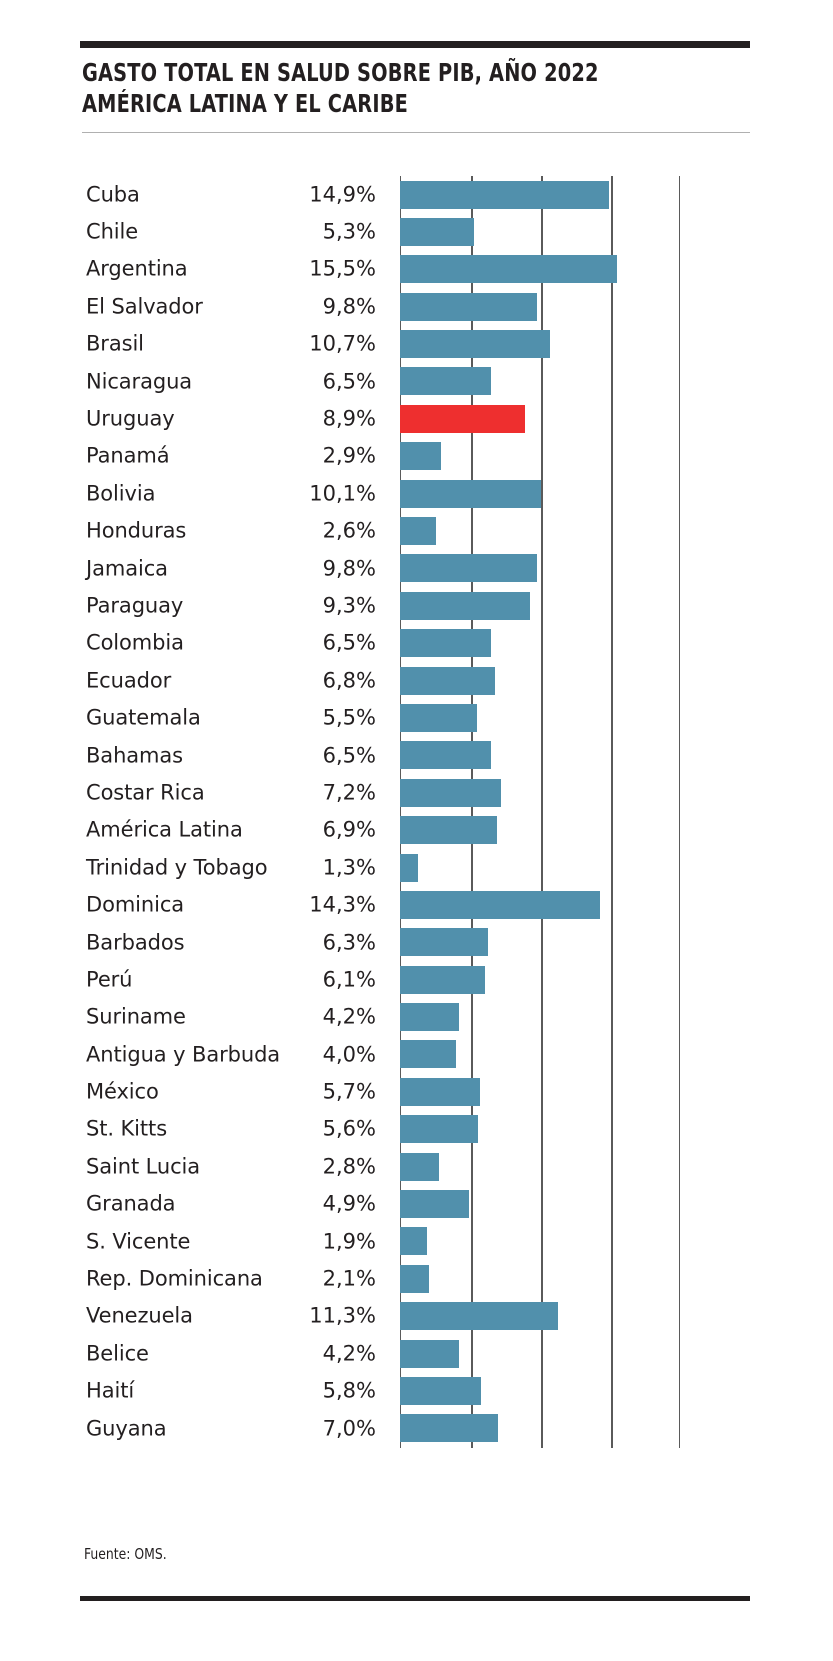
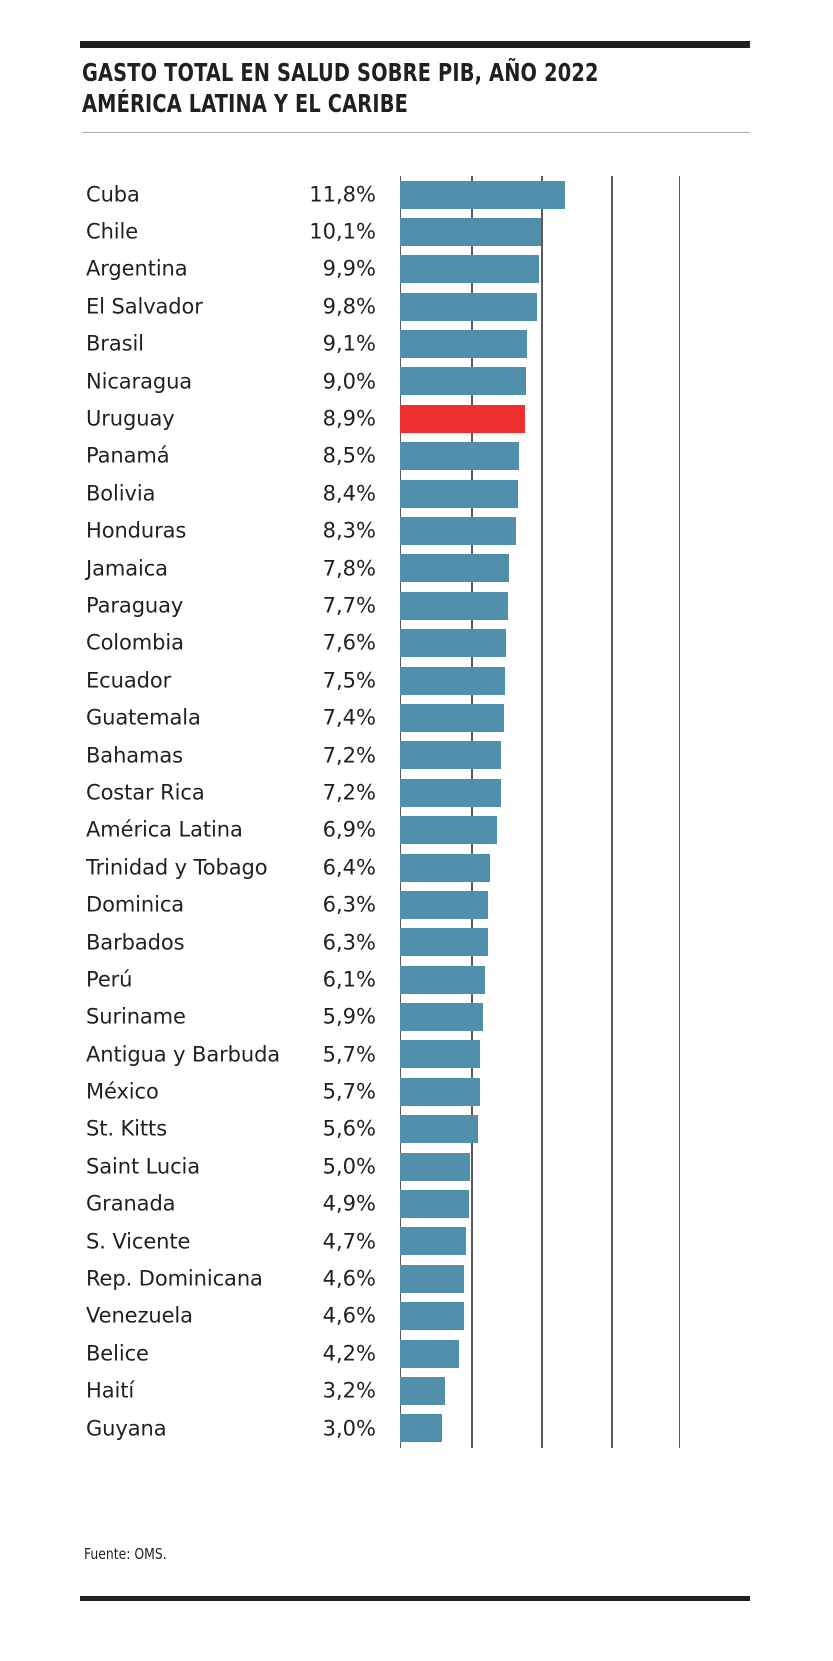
Cuba: 14,9% -> 11,8%
Chile: 5,3% -> 10,1%
Argentina: 15,5% -> 9,9%
Brasil: 10,7% -> 9,1%
Nicaragua: 6,5% -> 9,0%
Panamá: 2,9% -> 8,5%
Bolivia: 10,1% -> 8,4%
Honduras: 2,6% -> 8,3%
Jamaica: 9,8% -> 7,8%
Paraguay: 9,3% -> 7,7%
Colombia: 6,5% -> 7,6%
Ecuador: 6,8% -> 7,5%
Guatemala: 5,5% -> 7,4%
Bahamas: 6,5% -> 7,2%
Trinidad y Tobago: 1,3% -> 6,4%
Dominica: 14,3% -> 6,3%
Suriname: 4,2% -> 5,9%
Antigua y Barbuda: 4,0% -> 5,7%
Saint Lucia: 2,8% -> 5,0%
S. Vicente: 1,9% -> 4,7%
Rep. Dominicana: 2,1% -> 4,6%
Venezuela: 11,3% -> 4,6%
Haití: 5,8% -> 3,2%
Guyana: 7,0% -> 3,0%
